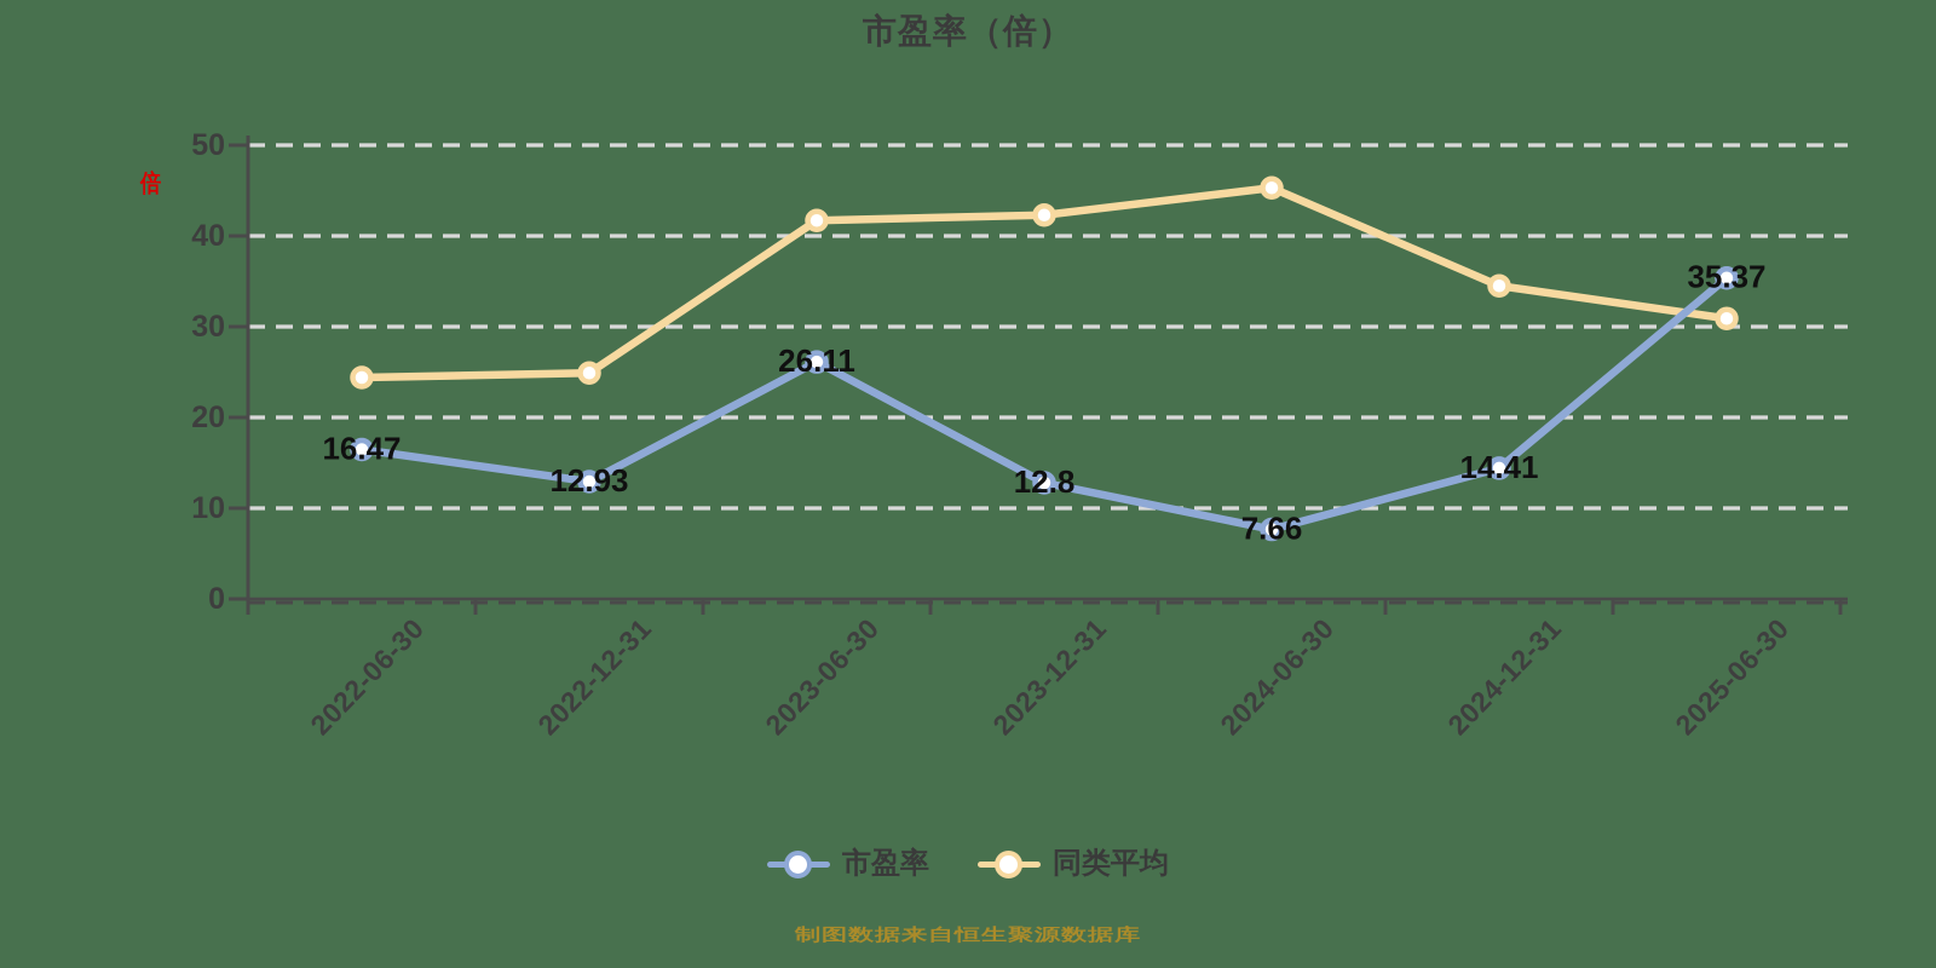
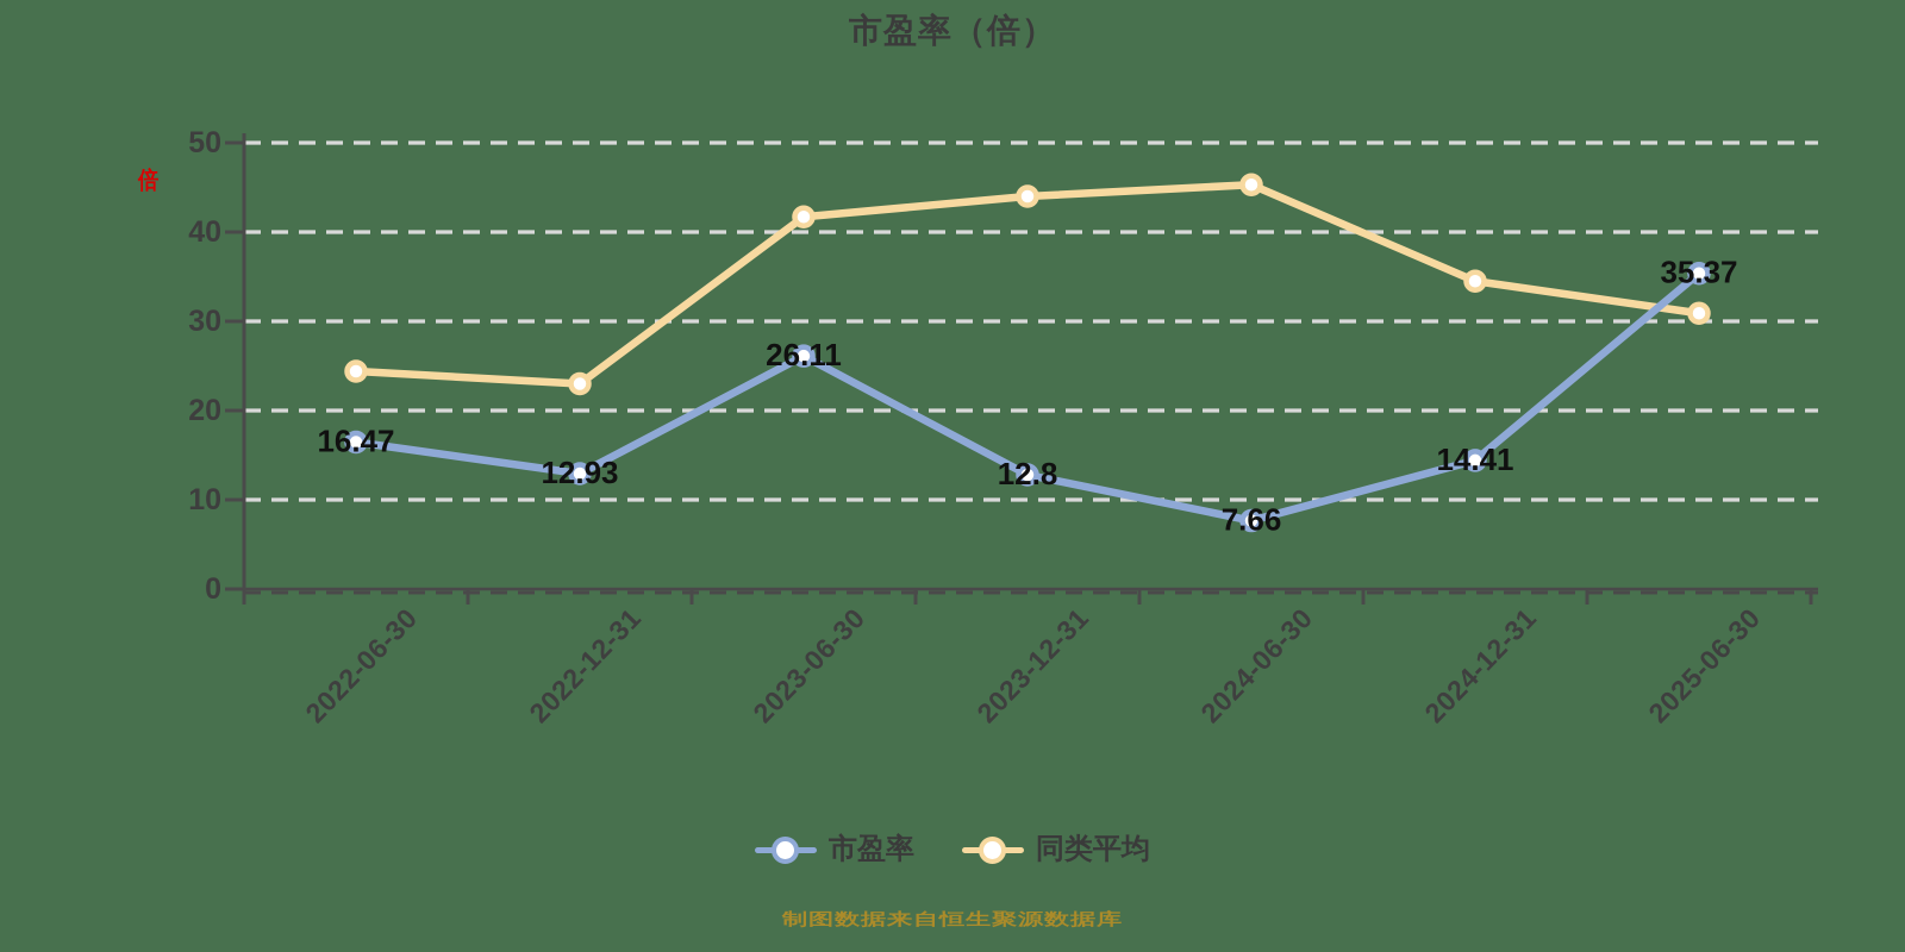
同类平均/2022-12-31: 25 -> 23
同类平均/2023-12-31: 42 -> 44
